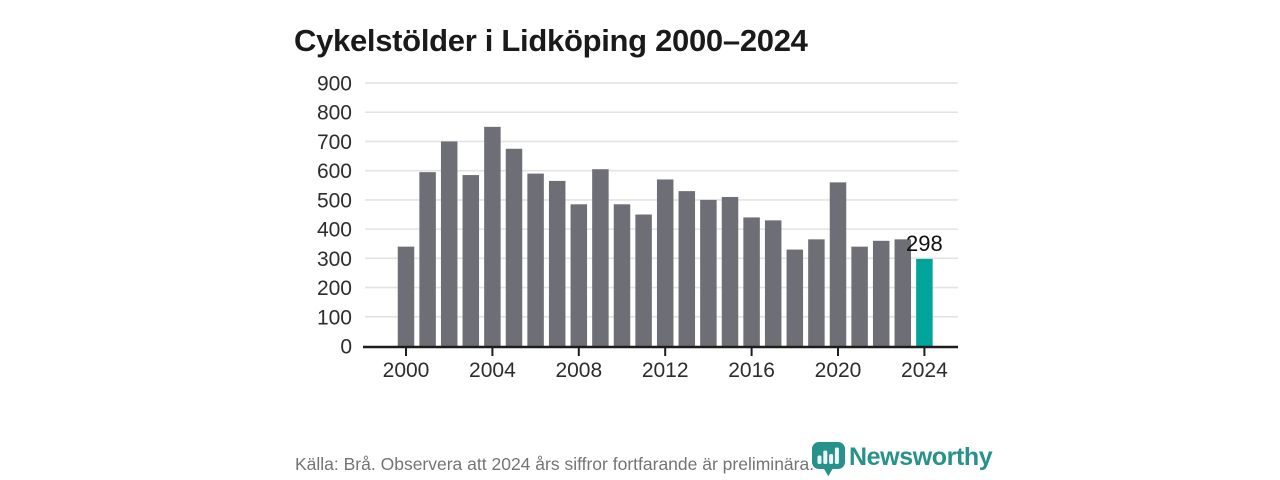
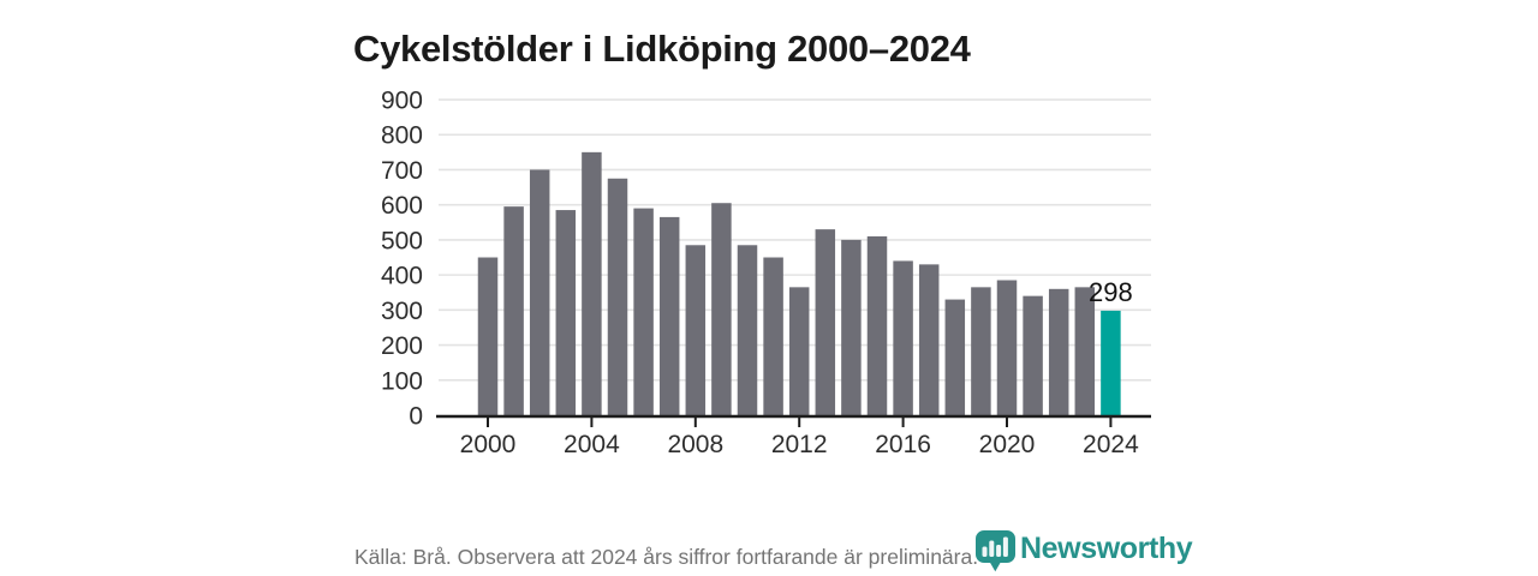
2000: 340 -> 450
2012: 570 -> 360
2020: 560 -> 380
